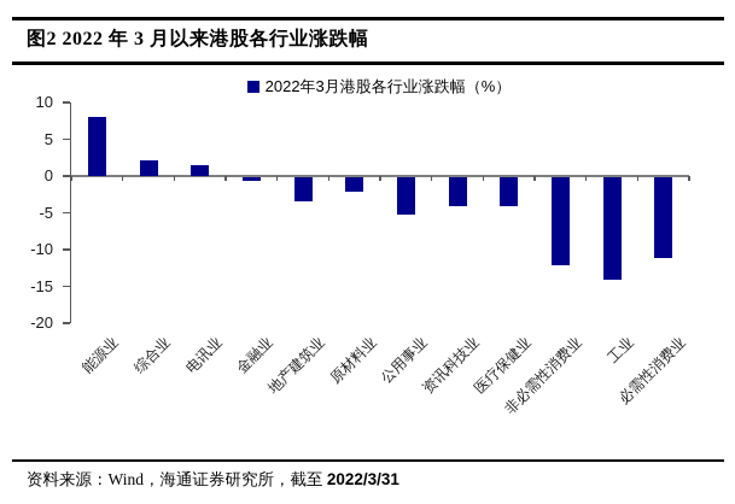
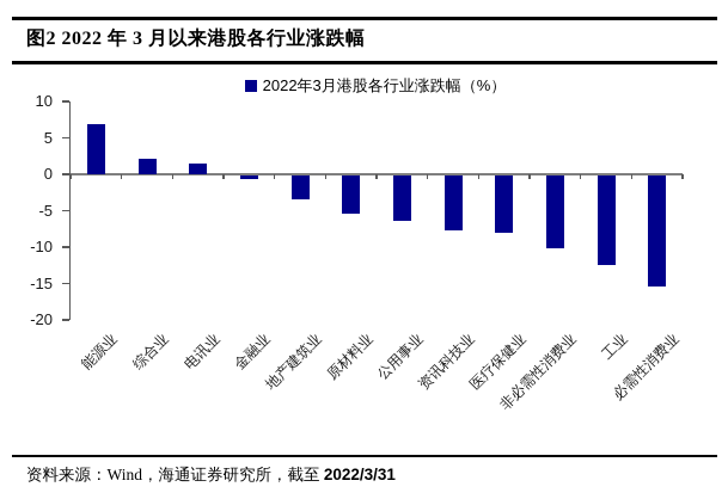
能源业: 8 -> 7
原材料业: -2 -> -5
公用事业: -5 -> -6
资讯科技业: -4 -> -8
医疗保健业: -4 -> -8
非必需性消费业: -12 -> -10
工业: -14 -> -12
必需性消费业: -11 -> -15
